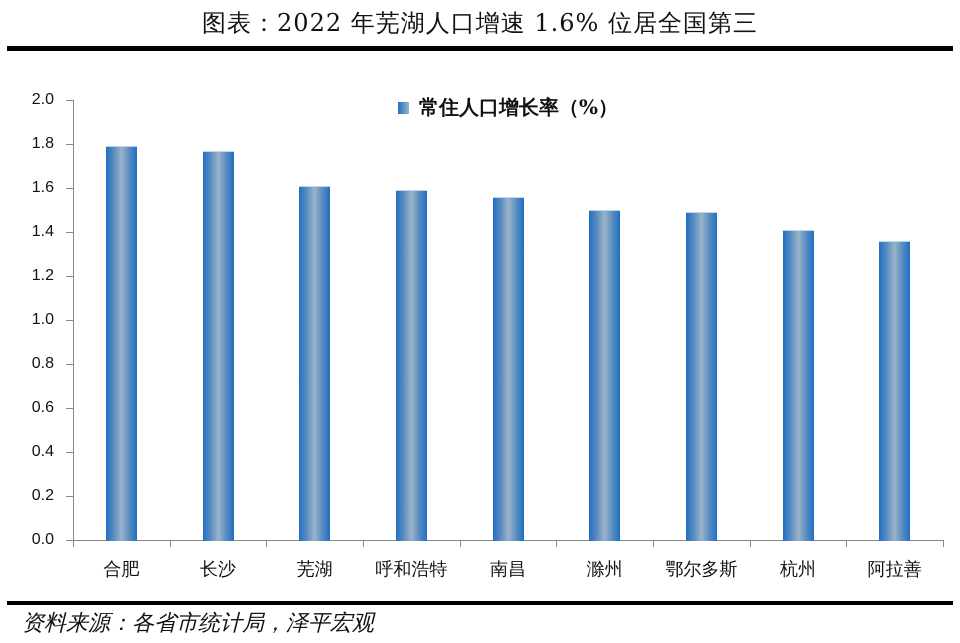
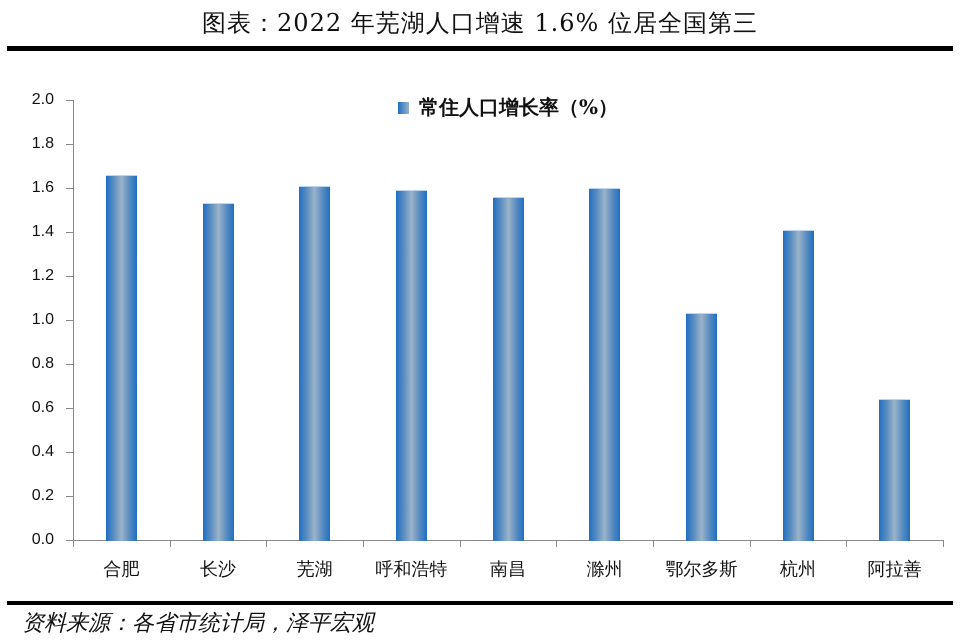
合肥: 1.79 -> 1.66
长沙: 1.77 -> 1.53
滁州: 1.50 -> 1.60
鄂尔多斯: 1.49 -> 1.03
阿拉善: 1.36 -> 0.64
